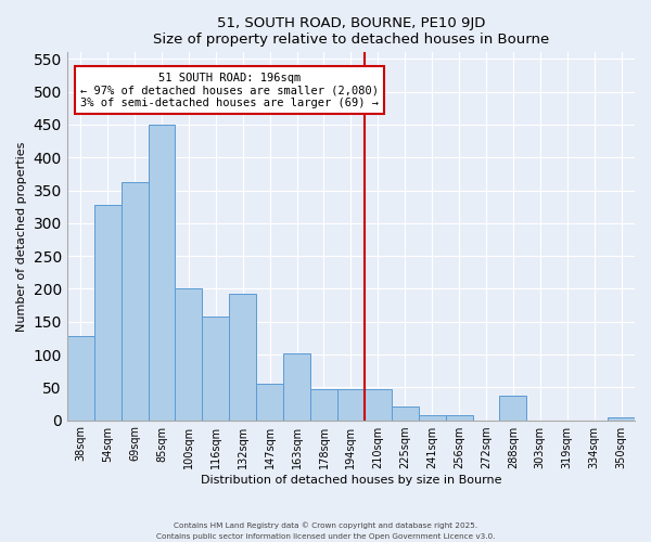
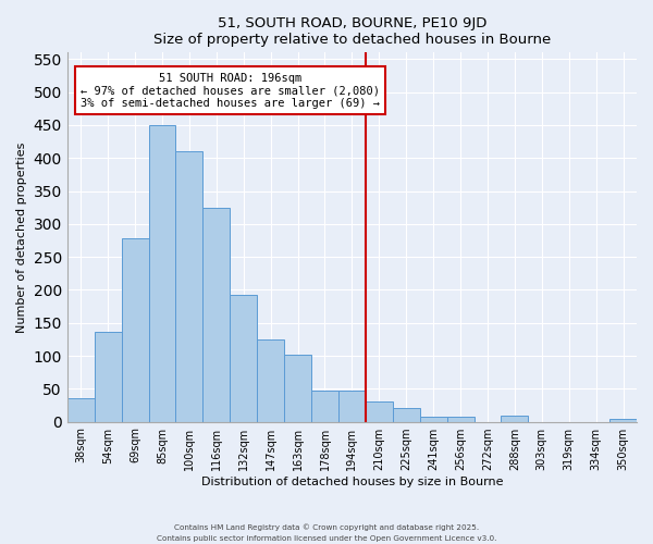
38sqm: 128 -> 35
54sqm: 328 -> 137
69sqm: 362 -> 278
100sqm: 200 -> 410
116sqm: 158 -> 325
147sqm: 56 -> 125
210sqm: 48 -> 31
288sqm: 38 -> 9
